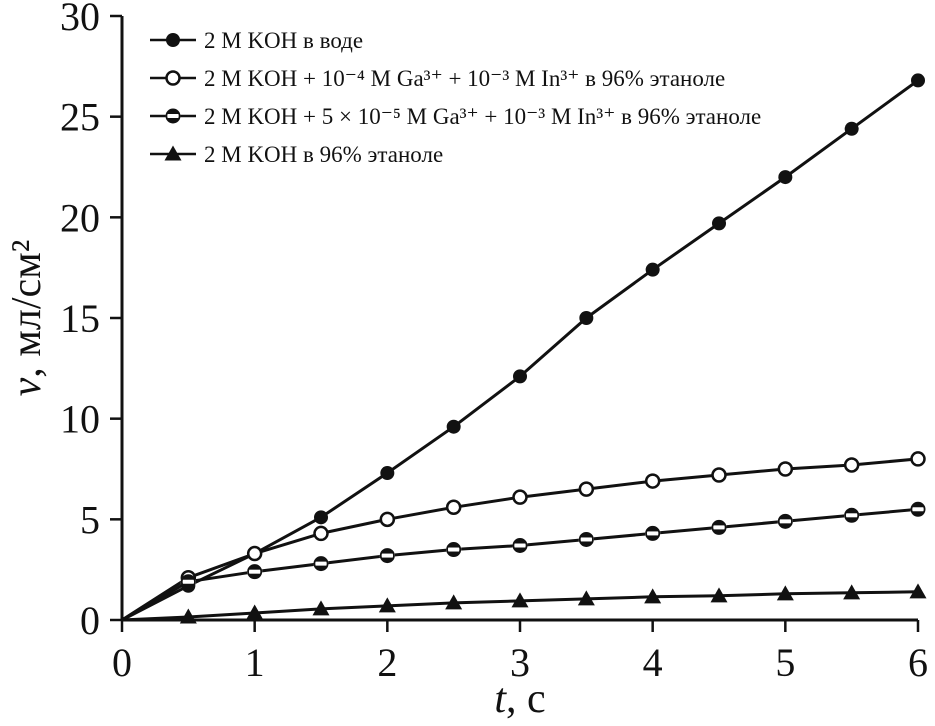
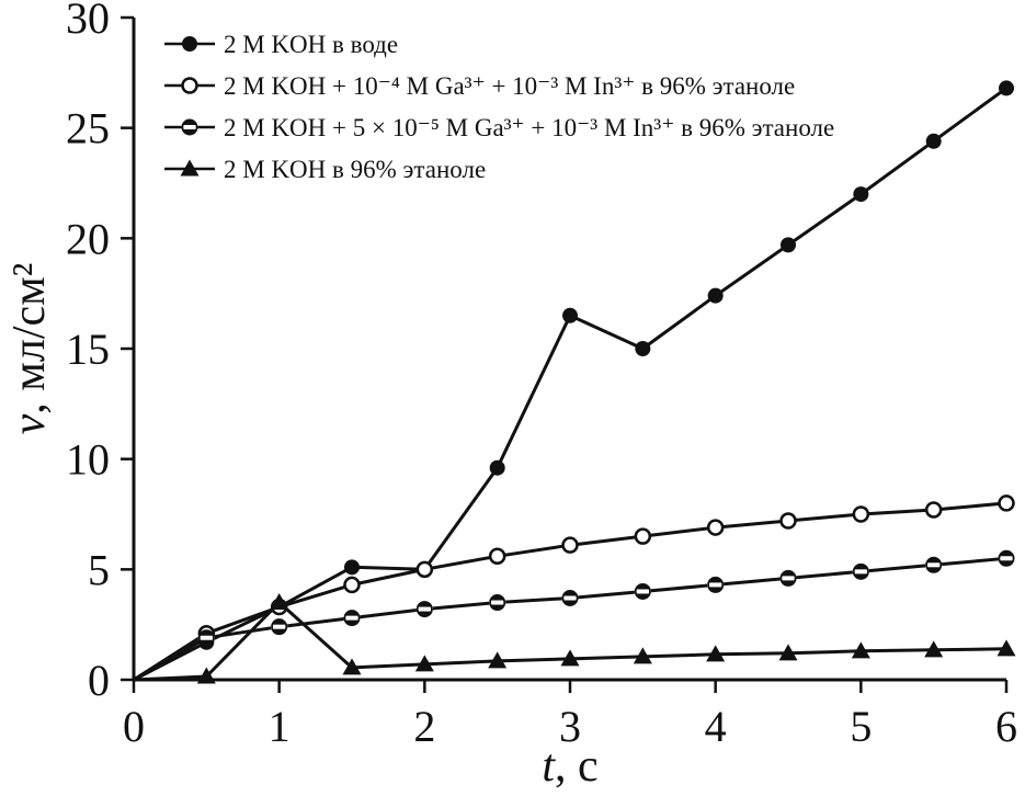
2 M KOH в 96% этаноле/1: 0.3 -> 3.5
2 M KOH в воде/2: 7.3 -> 5.0
2 M KOH в воде/3: 12.1 -> 16.5
